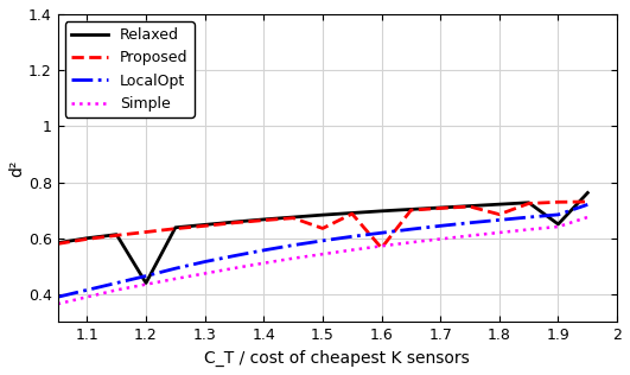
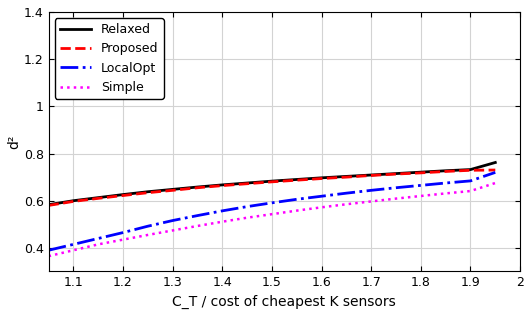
Relaxed/1.2: 0.440 -> 0.626
Proposed/1.5: 0.635 -> 0.680
Proposed/1.6: 0.565 -> 0.694
Proposed/1.8: 0.685 -> 0.718
Relaxed/1.9: 0.650 -> 0.732
